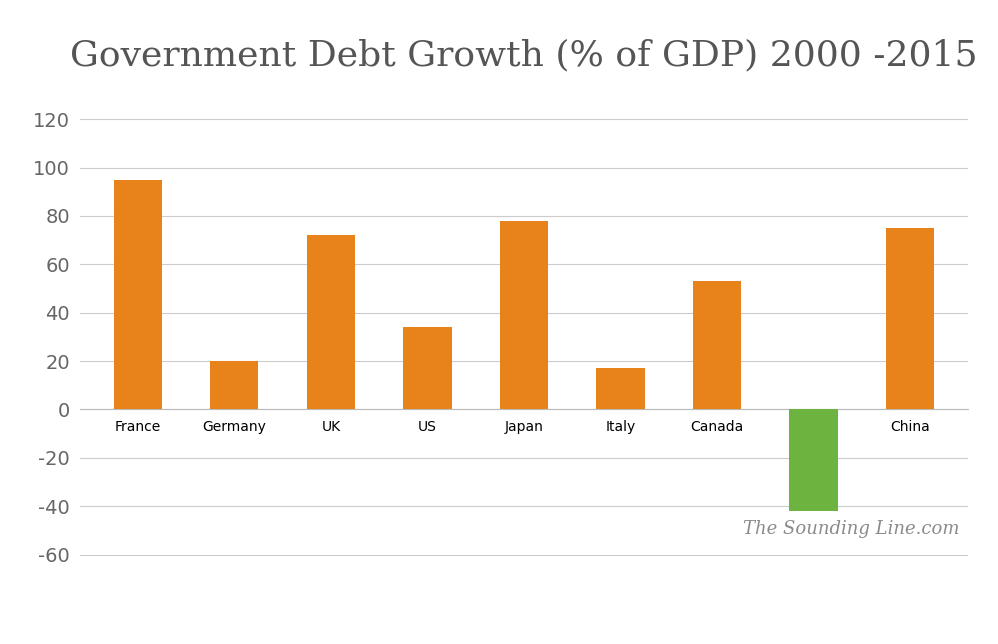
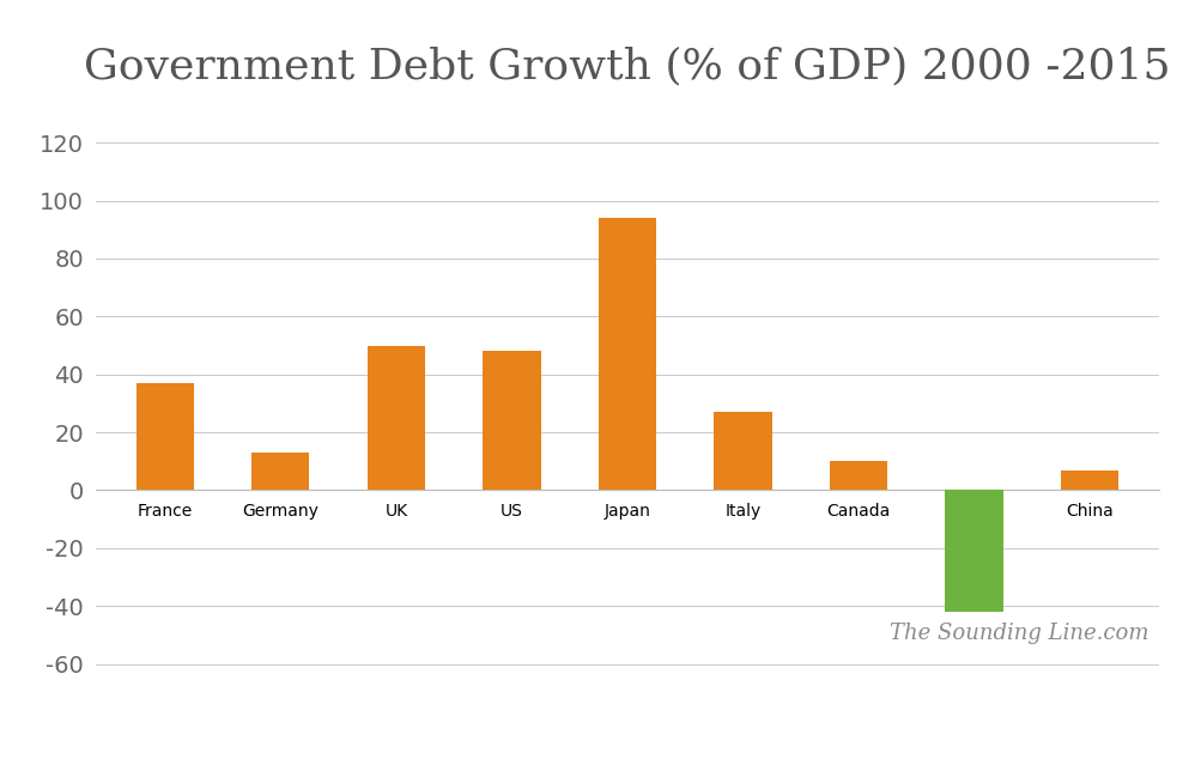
France: 95 -> 37
Germany: 20 -> 13
UK: 72 -> 50
US: 34 -> 48
Japan: 78 -> 94
Italy: 17 -> 27
Canada: 53 -> 10
China: 75 -> 7
